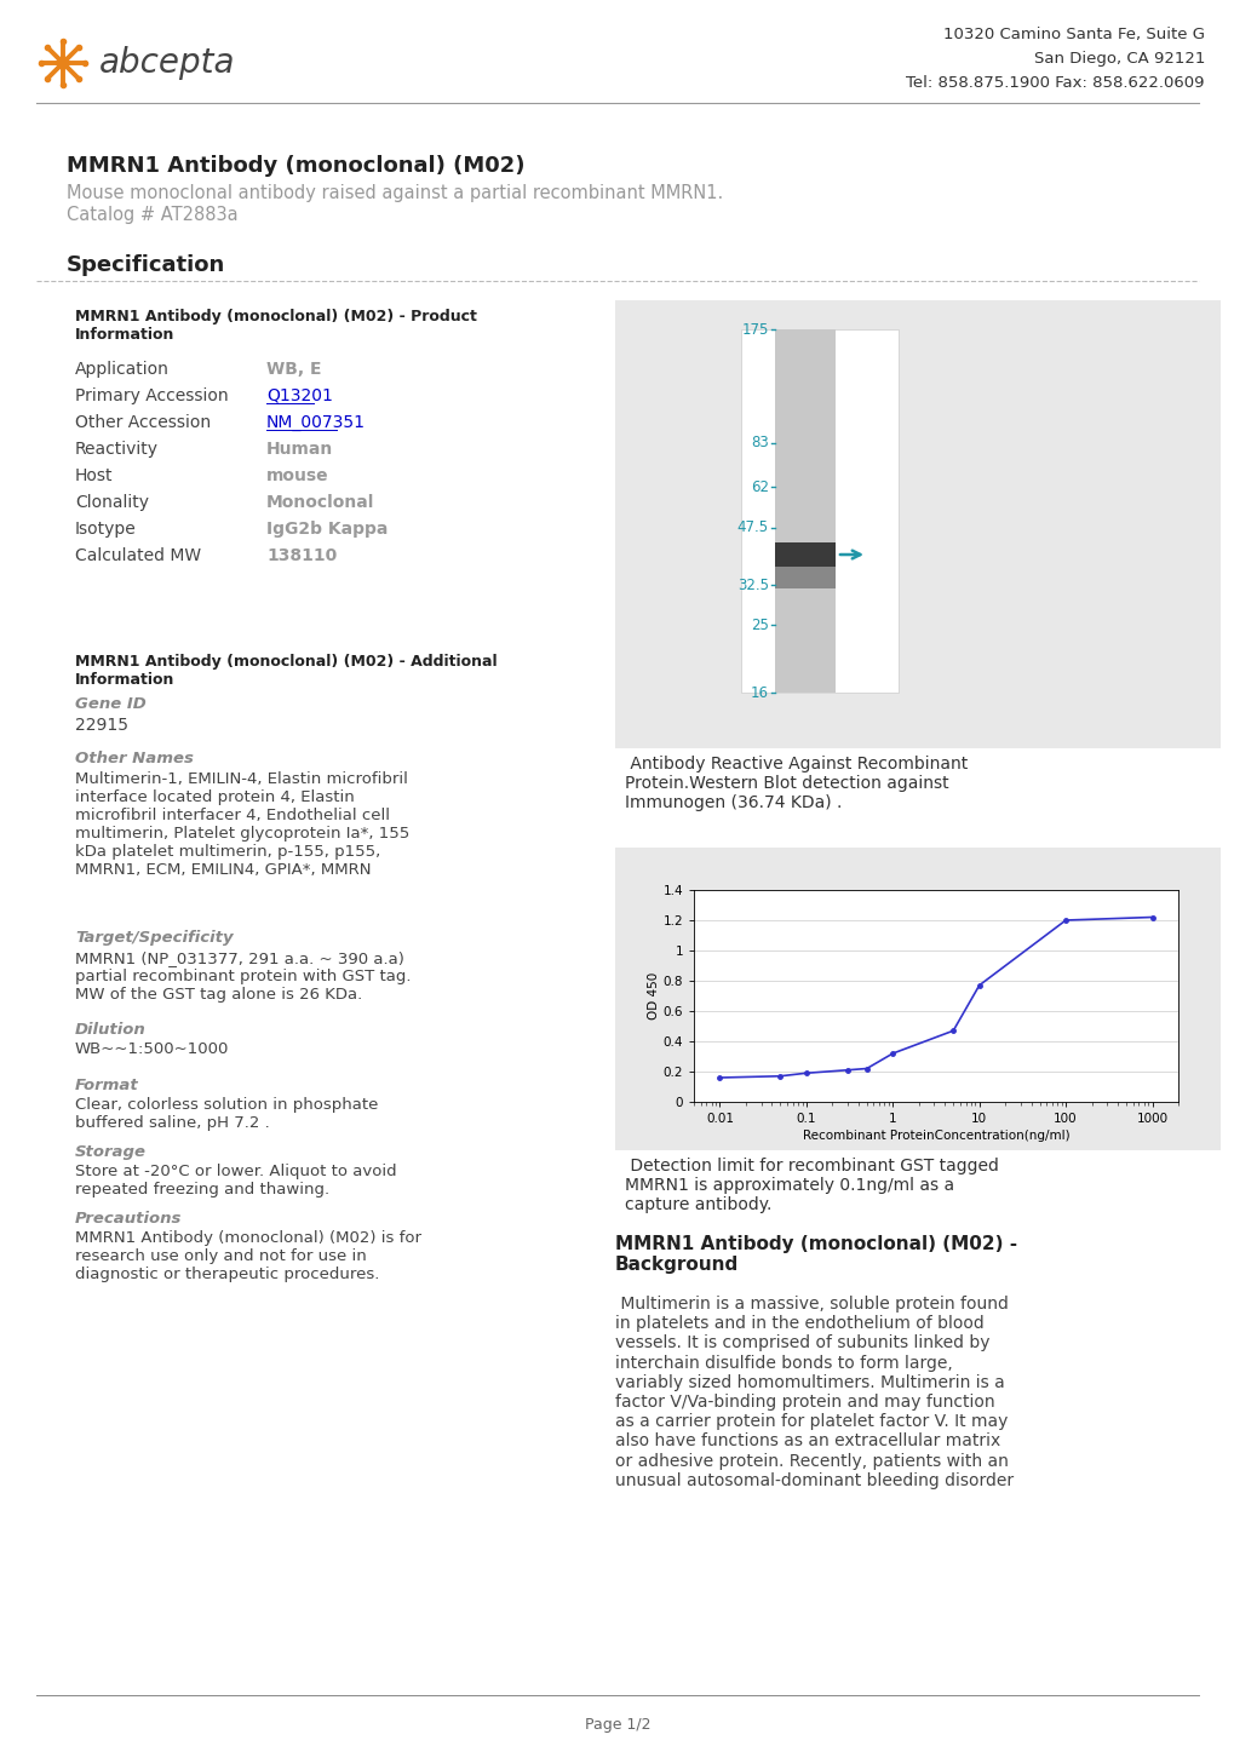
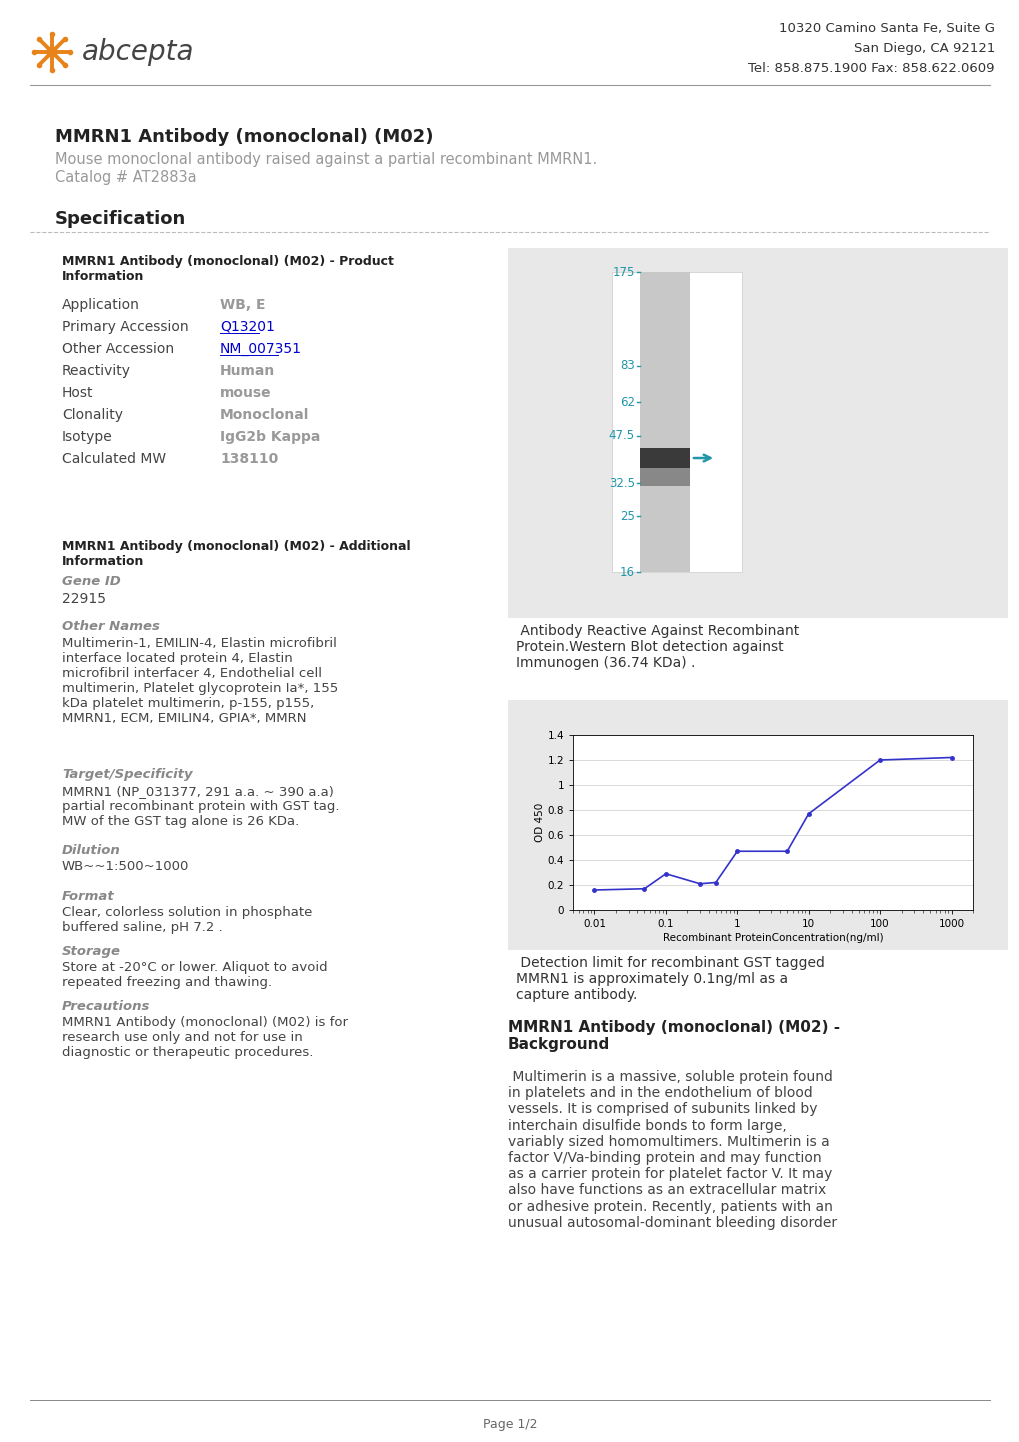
0.1: 0.19 -> 0.29
1: 0.32 -> 0.47
